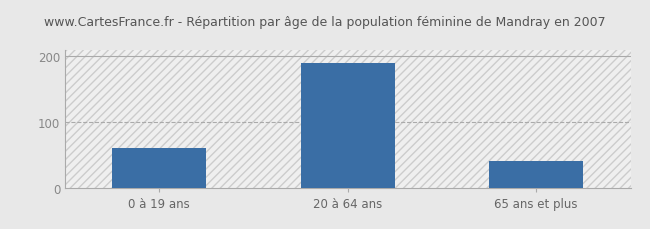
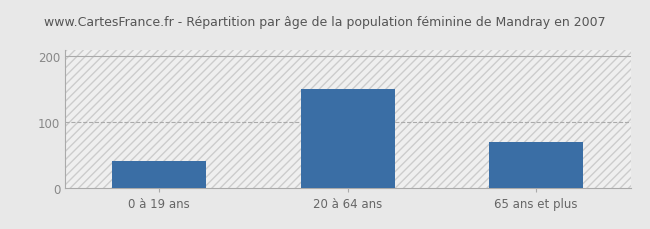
0 à 19 ans: 60 -> 40
20 à 64 ans: 190 -> 150
65 ans et plus: 40 -> 70
